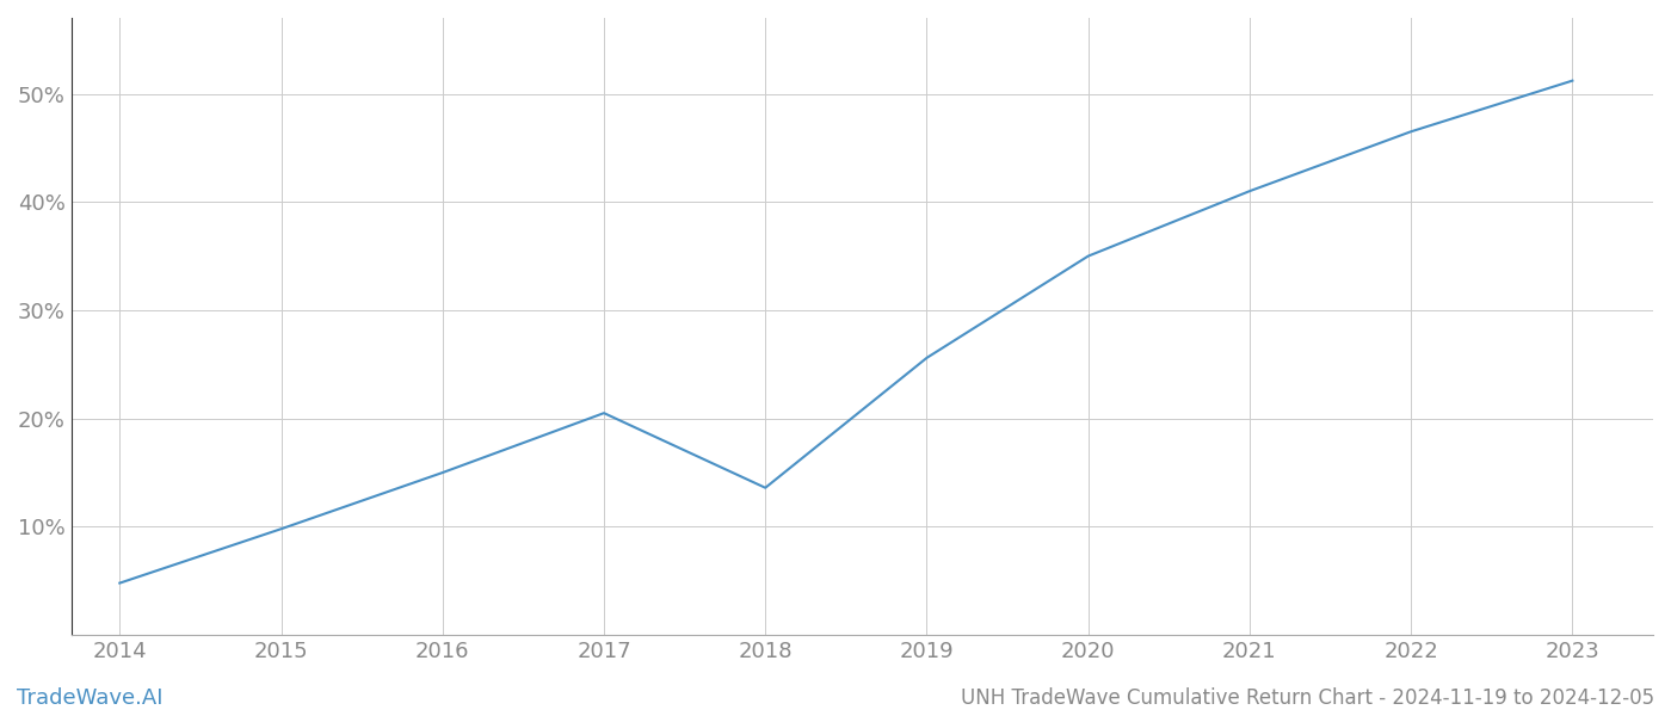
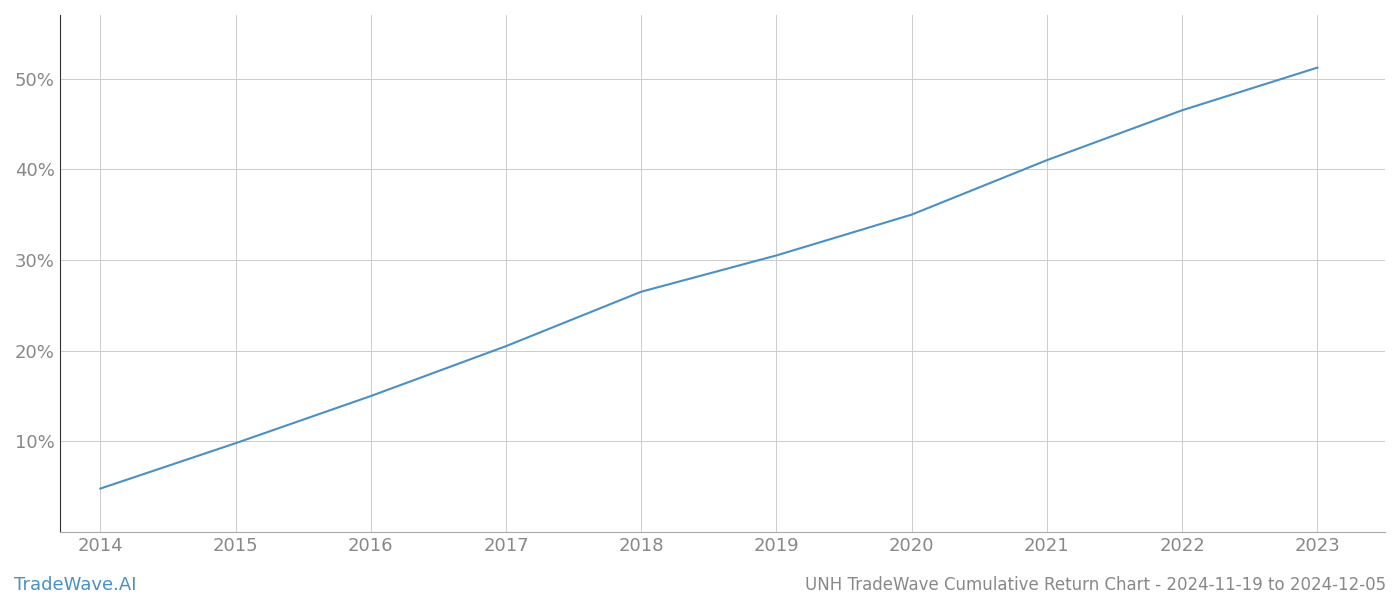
2018: 13.6% -> 26.5%
2019: 25.6% -> 30.5%
